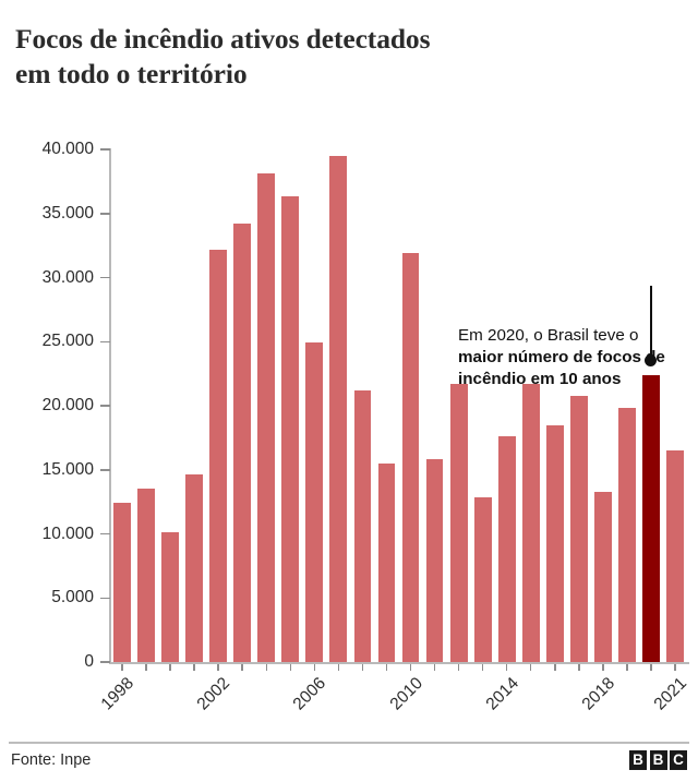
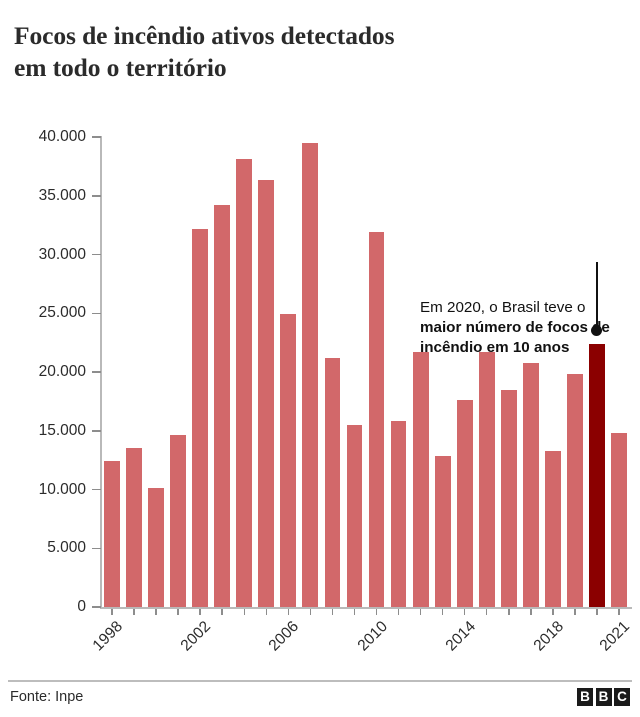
2021: 16500 -> 14800
